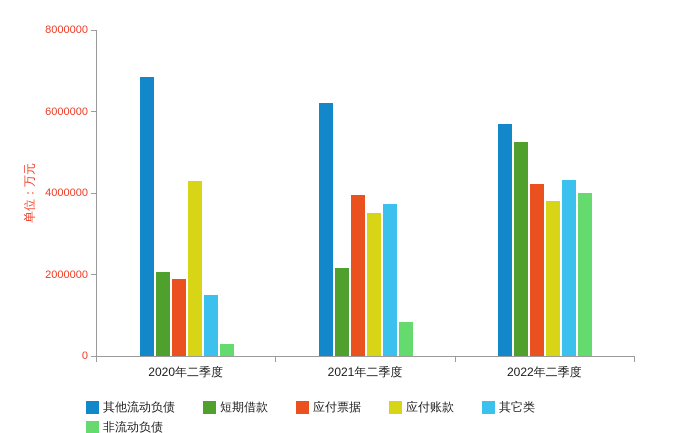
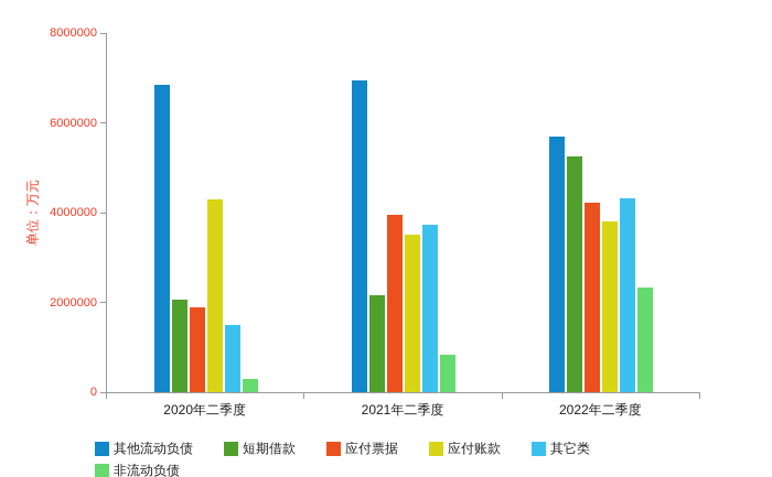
其他流动负债/2021年二季度: 6200000 -> 7000000
非流动负债/2022年二季度: 4000000 -> 2300000
